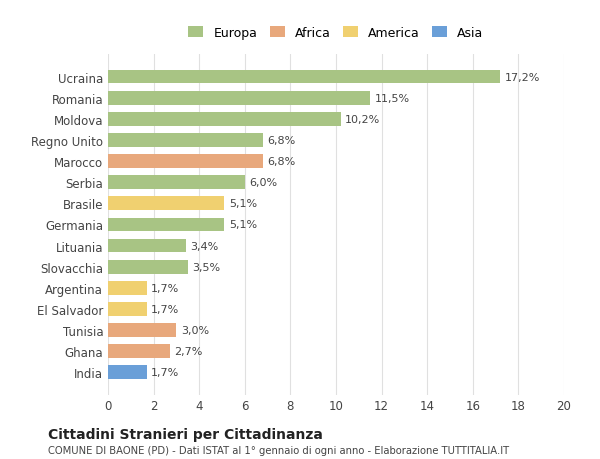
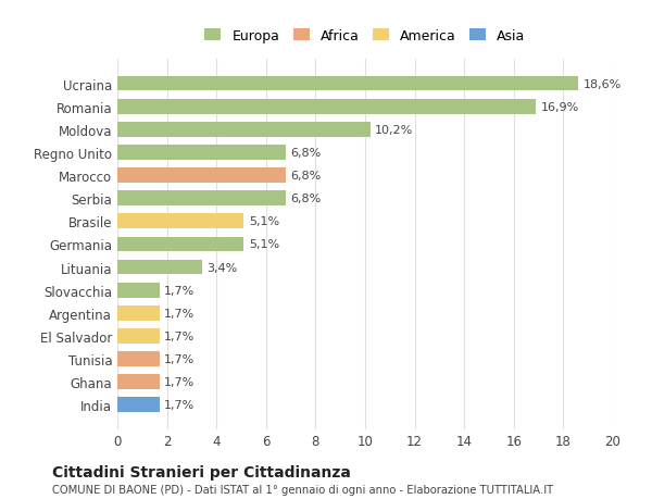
Ucraina: 17,2% -> 18,6%
Romania: 11,5% -> 16,9%
Serbia: 6,0% -> 6,8%
Slovacchia: 3,5% -> 1,7%
Tunisia: 3,0% -> 1,7%
Ghana: 2,7% -> 1,7%
